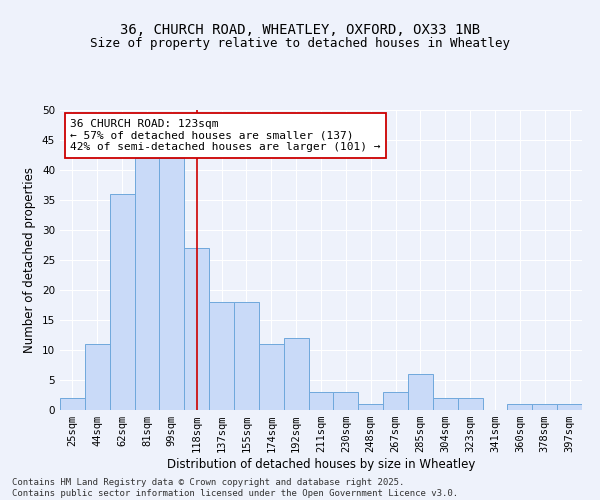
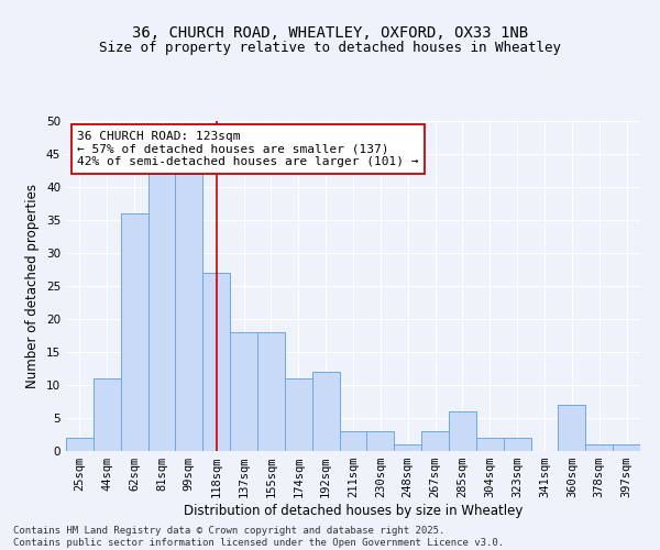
360sqm: 1 -> 7
